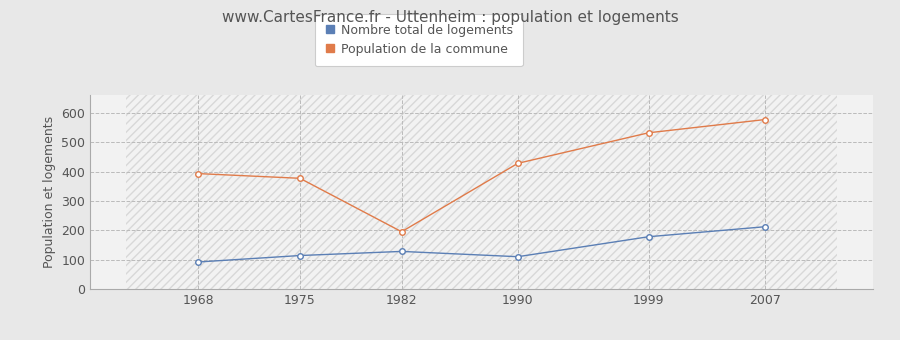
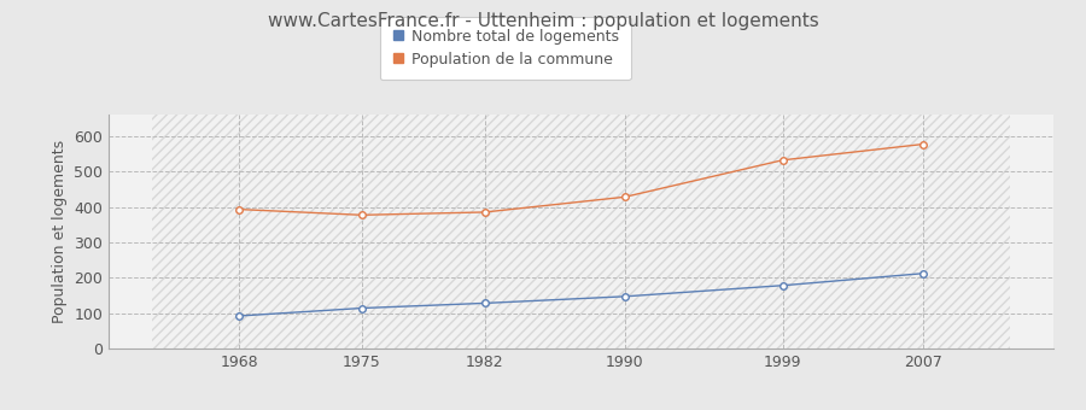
Population de la commune/1982: 195 -> 385
Nombre total de logements/1990: 110 -> 147
